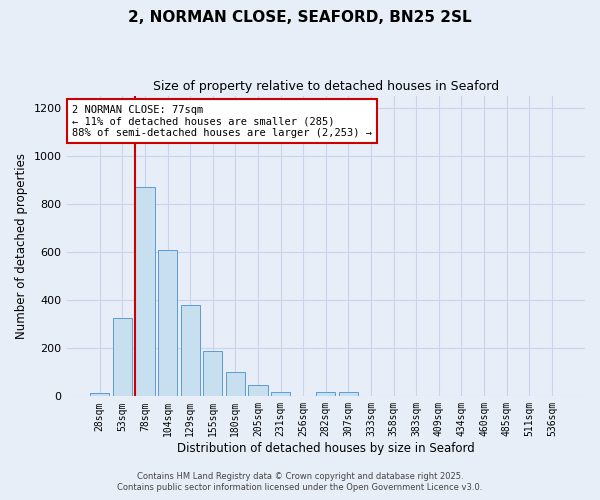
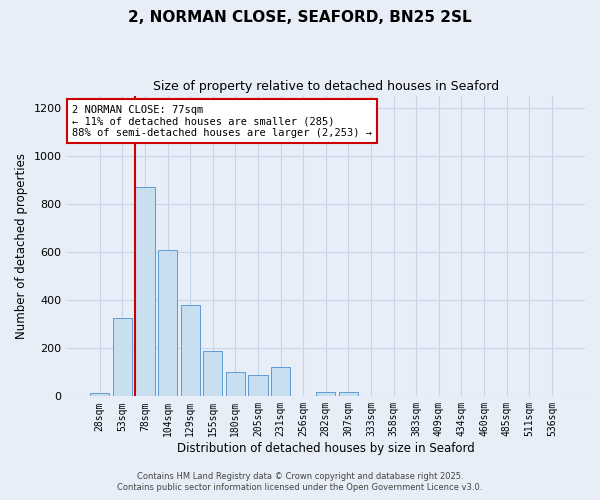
205sqm: 46 -> 90
231sqm: 20 -> 120
